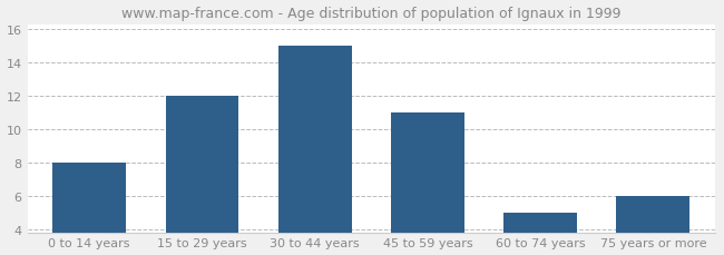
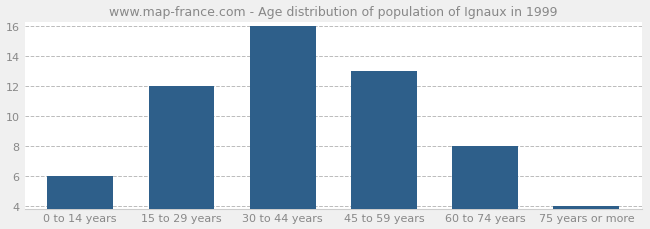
0 to 14 years: 8 -> 6
30 to 44 years: 15 -> 16
45 to 59 years: 11 -> 13
60 to 74 years: 5 -> 8
75 years or more: 6 -> 4
